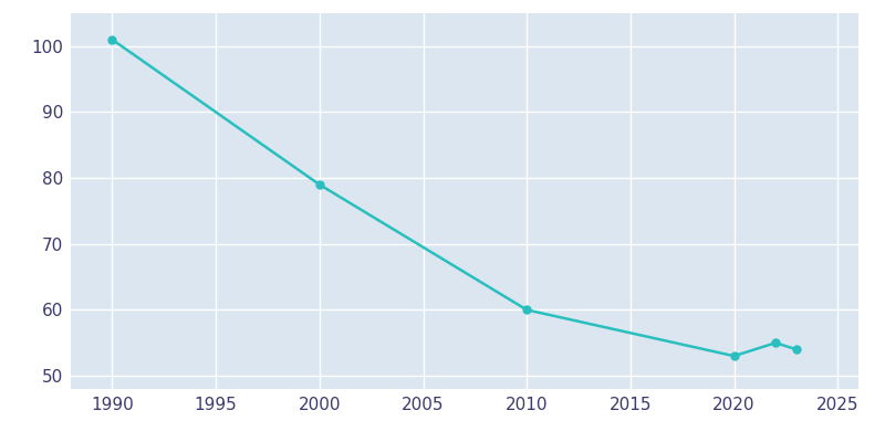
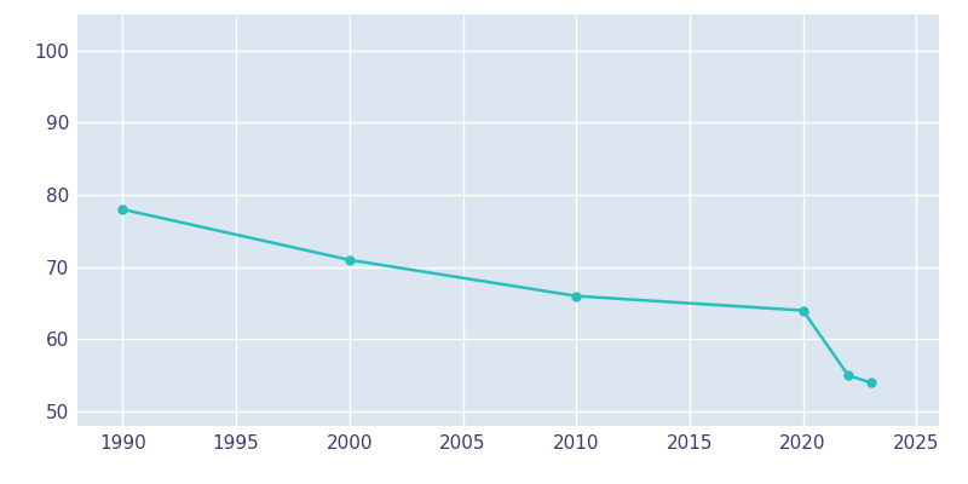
1990: 101 -> 78
2000: 79 -> 71
2010: 60 -> 66
2020: 53 -> 64
